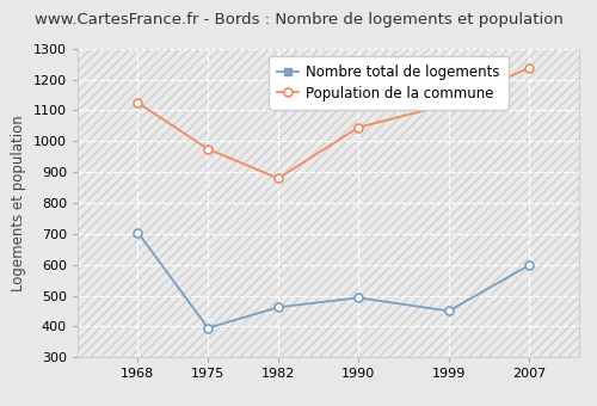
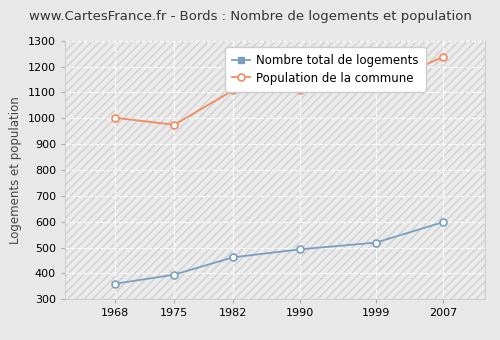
Nombre total de logements/1968: 705 -> 360
Population de la commune/1968: 1125 -> 1002
Population de la commune/1982: 880 -> 1108
Population de la commune/1990: 1045 -> 1108
Nombre total de logements/1999: 450 -> 519
